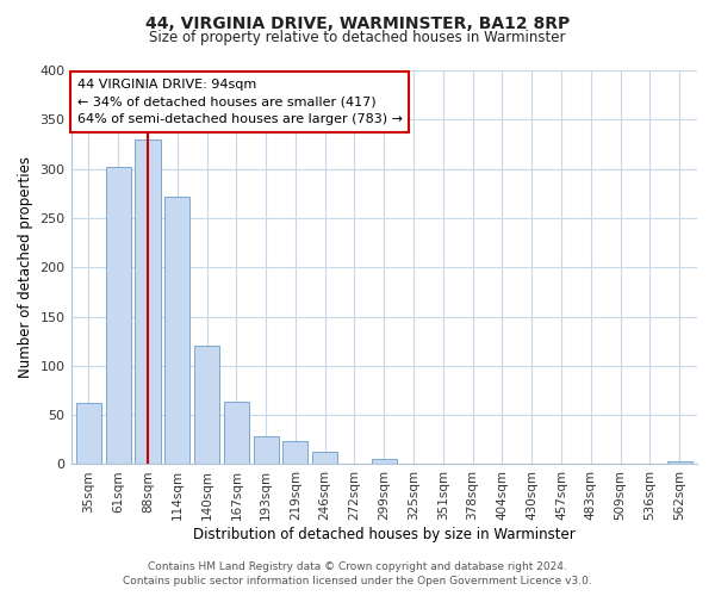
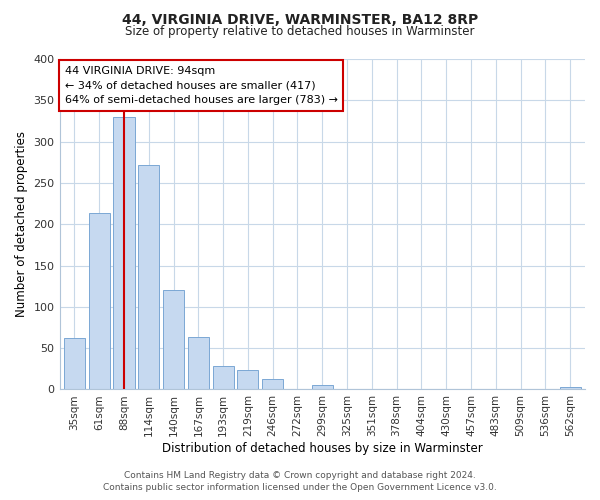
61sqm: 302 -> 214
